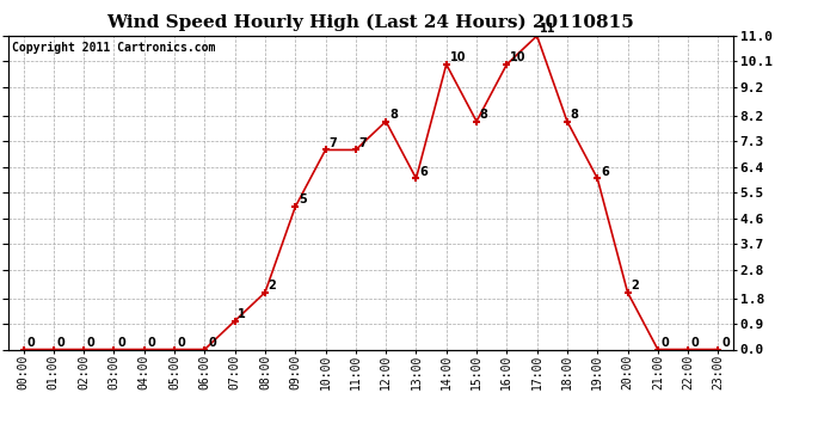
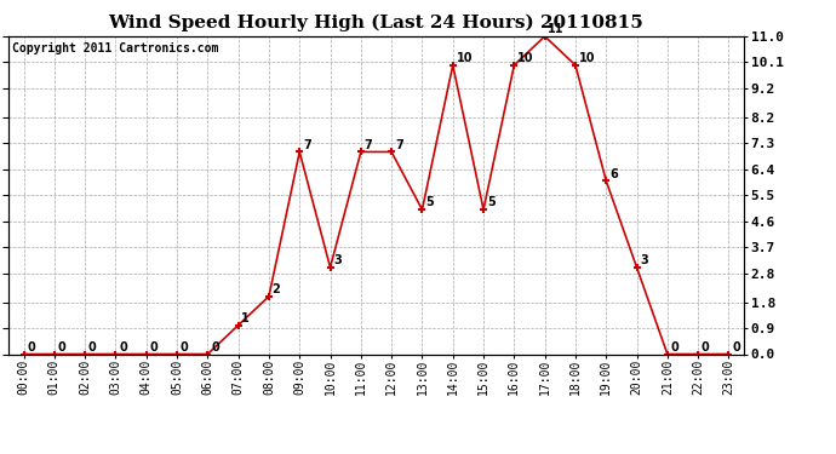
09:00: 5 -> 7
10:00: 7 -> 3
12:00: 8 -> 7
13:00: 6 -> 5
15:00: 8 -> 5
18:00: 8 -> 10
20:00: 2 -> 3
